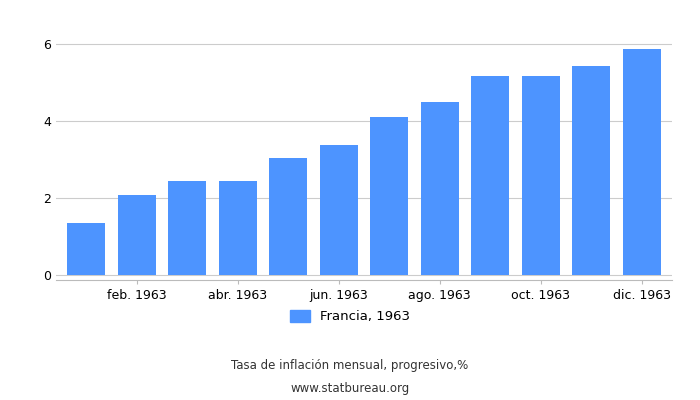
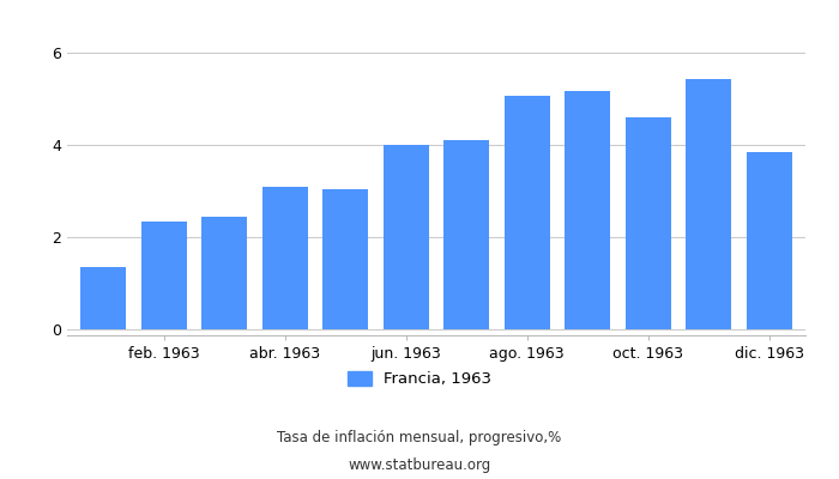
feb. 1963: 2.07 -> 2.35
abr. 1963: 2.43 -> 3.10
jun. 1963: 3.38 -> 4.00
ago. 1963: 4.48 -> 5.05
oct. 1963: 5.17 -> 4.60
dic. 1963: 5.85 -> 3.85
